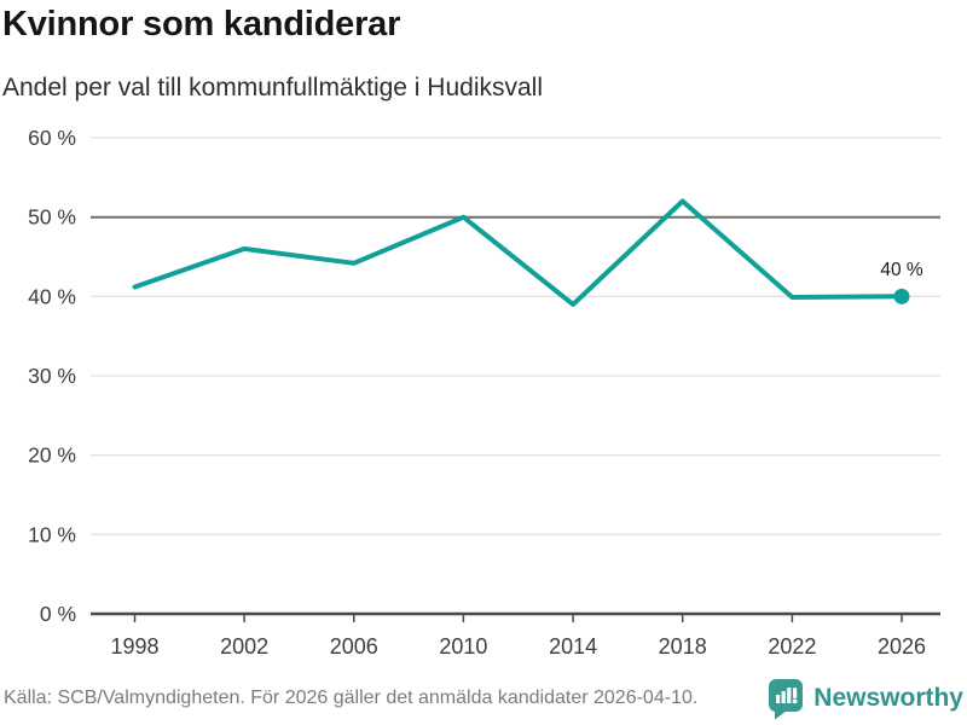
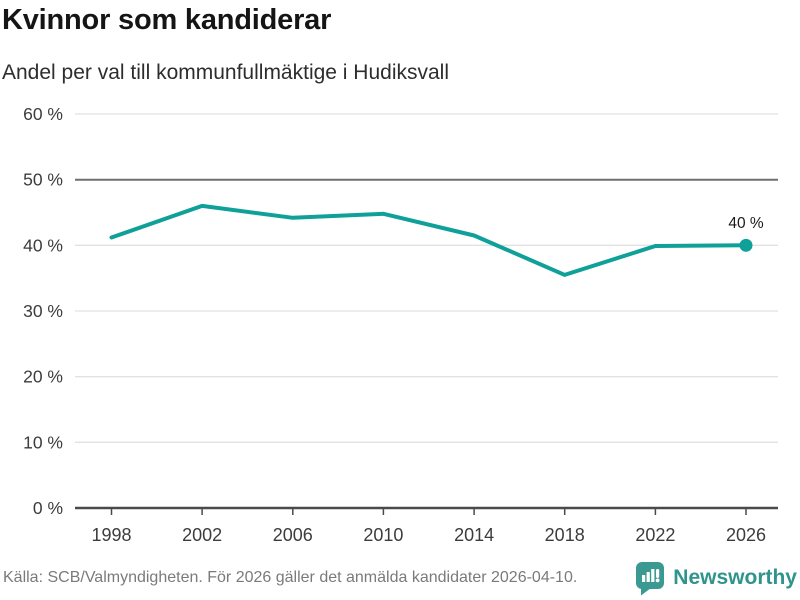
2010: 50% -> 45%
2014: 39% -> 42%
2018: 52% -> 36%
